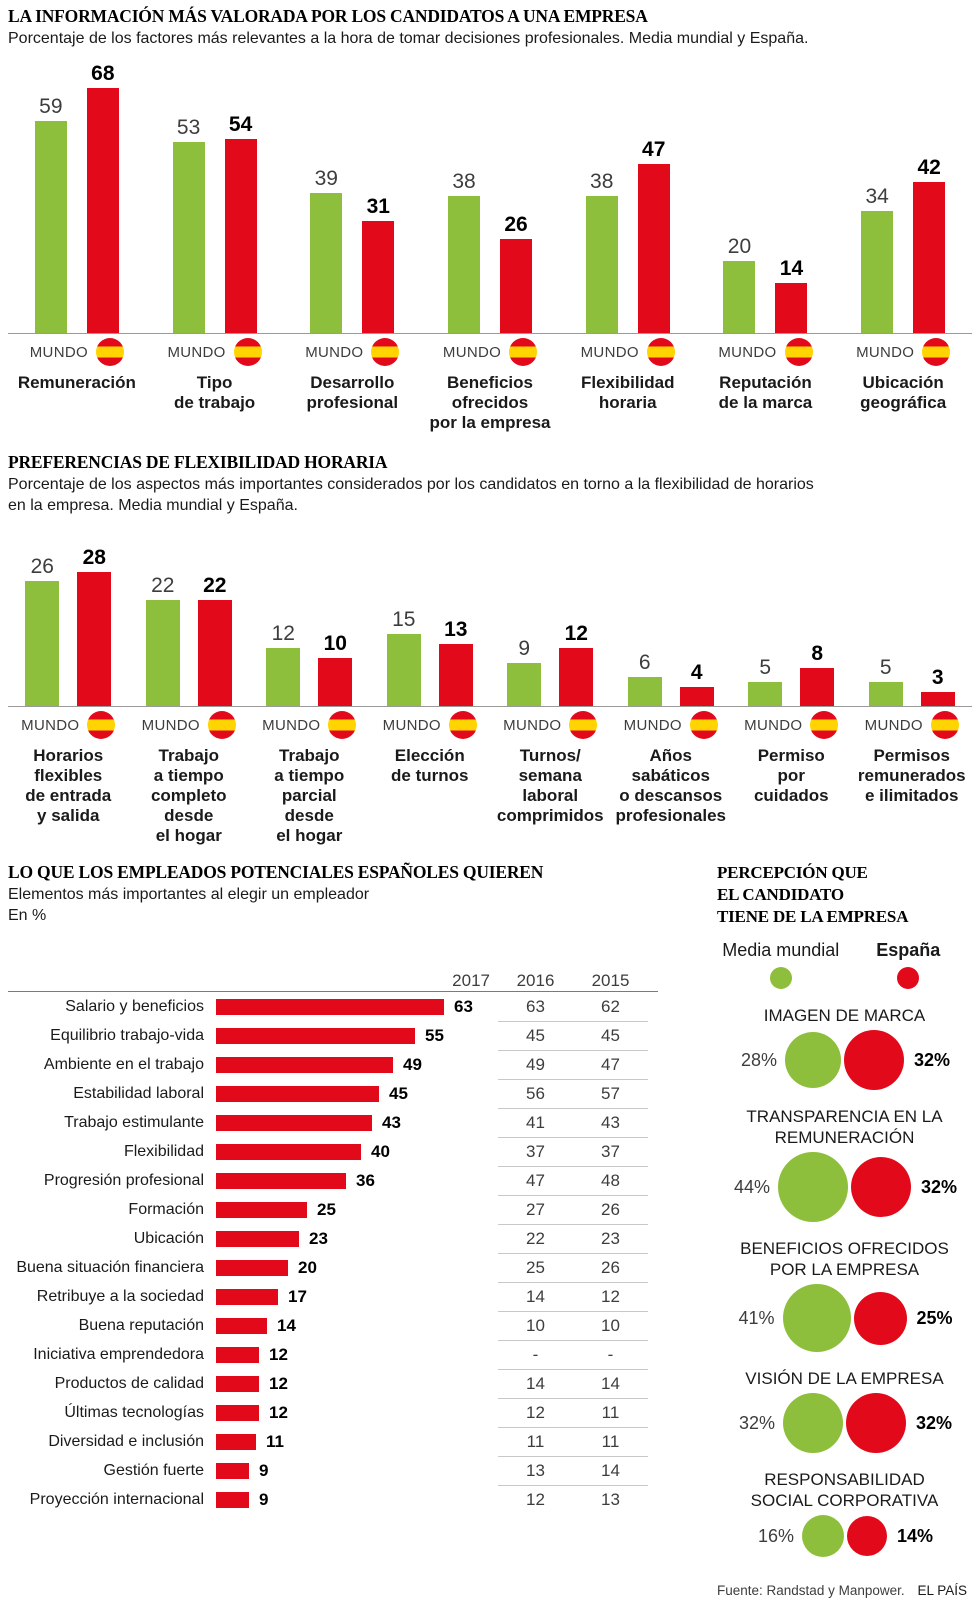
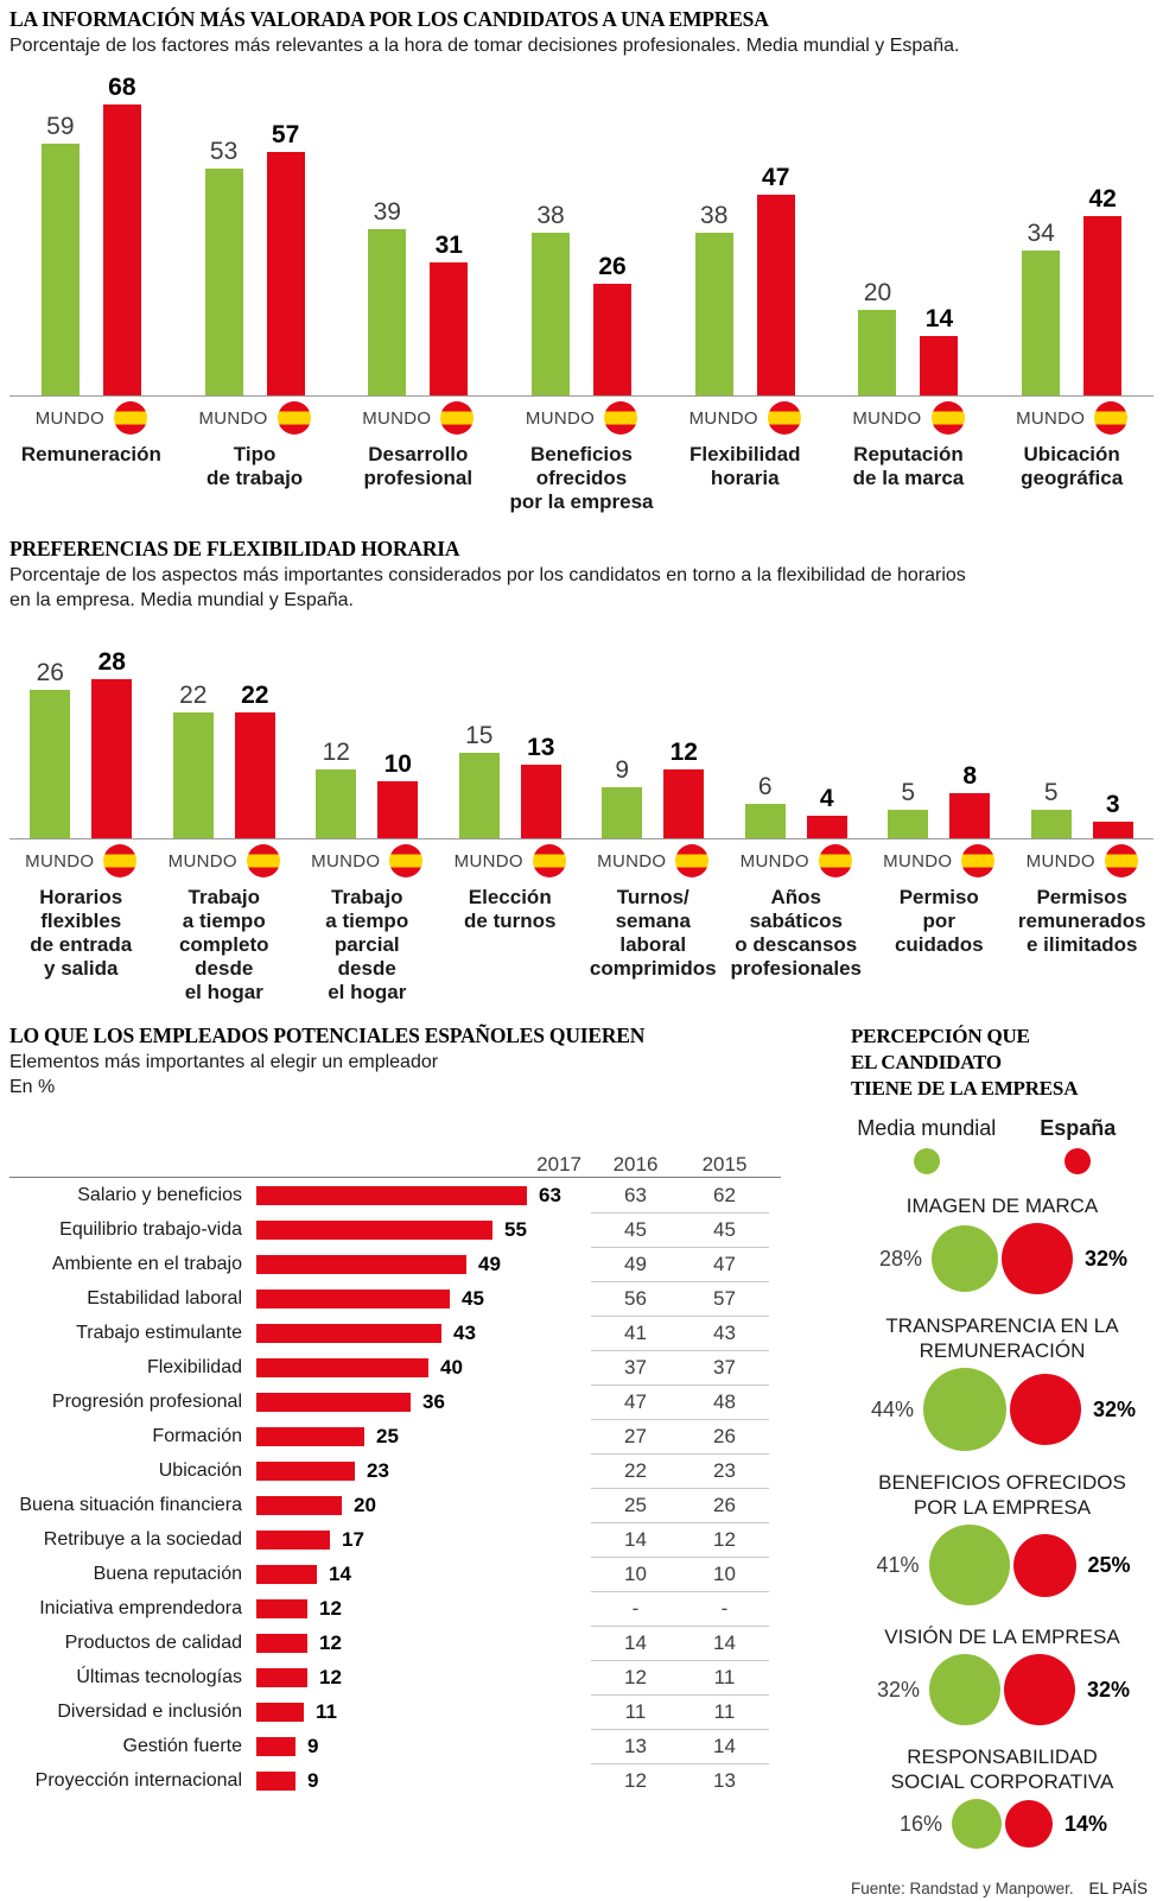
LA INFORMACIÓN MÁS VALORADA POR LOS CANDIDATOS A UNA EMPRESA/España/Tipo de trabajo: 54 -> 57
